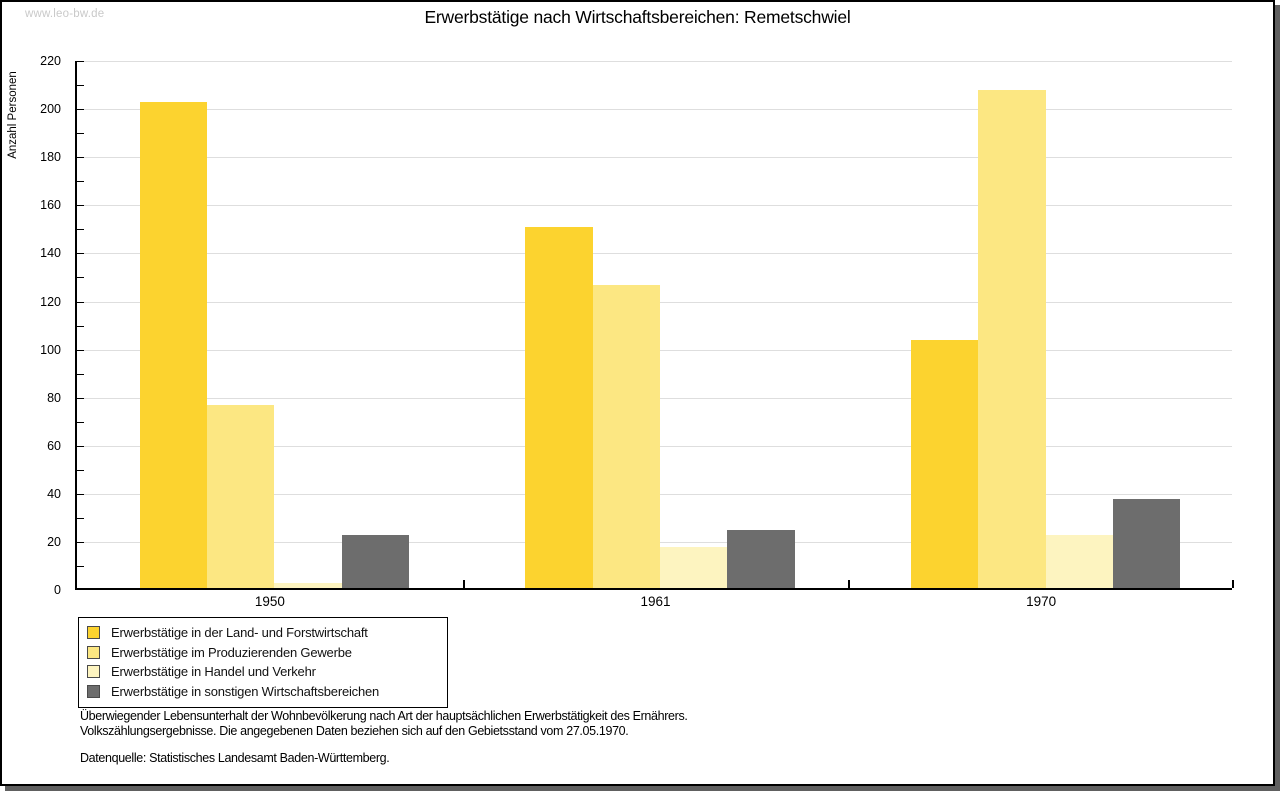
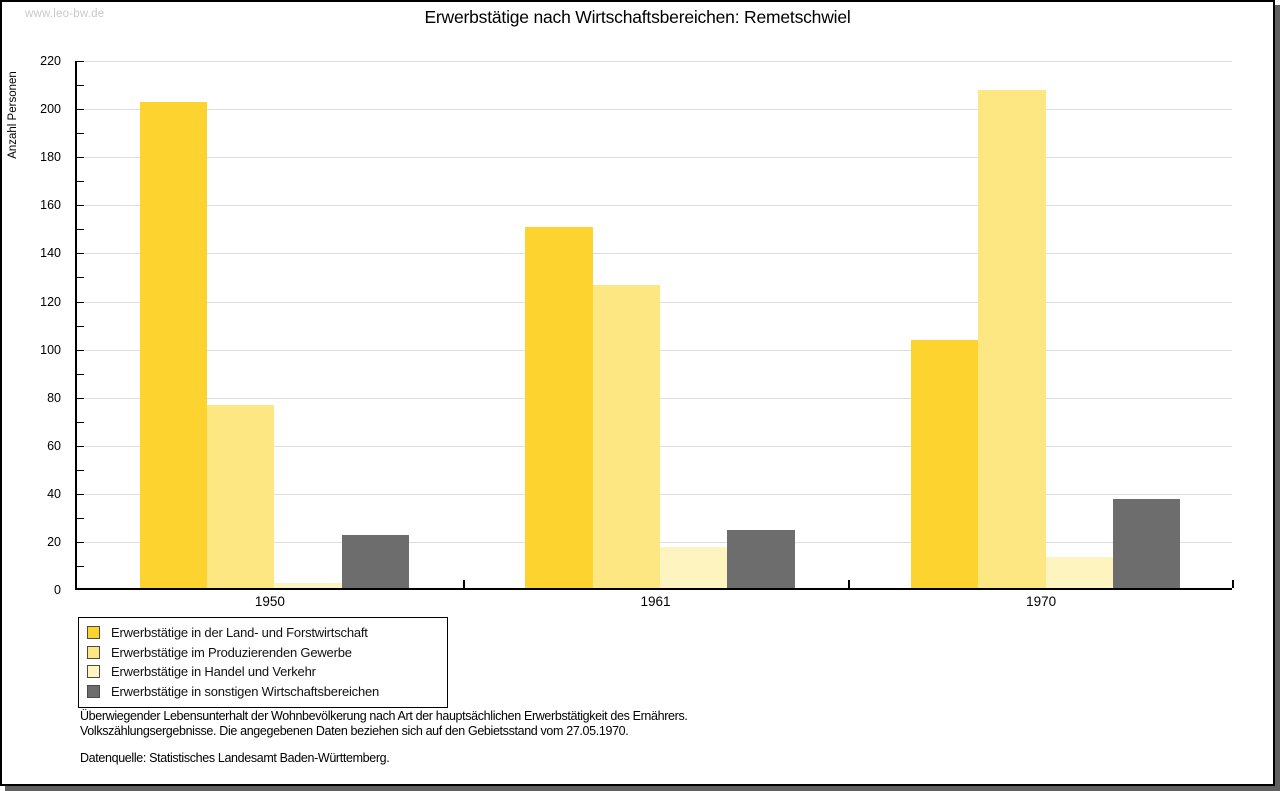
Erwerbstätige in Handel und Verkehr/1970: 22 -> 13
